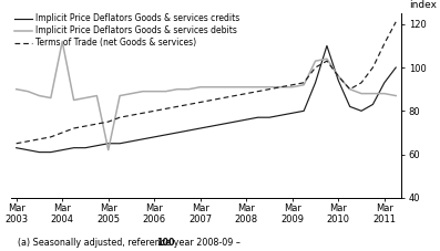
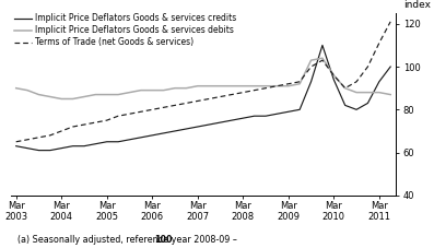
Implicit Price Deflators Goods & services debits/Mar 2004: 112 -> 85
Implicit Price Deflators Goods & services debits/Mar 2005: 62 -> 87
